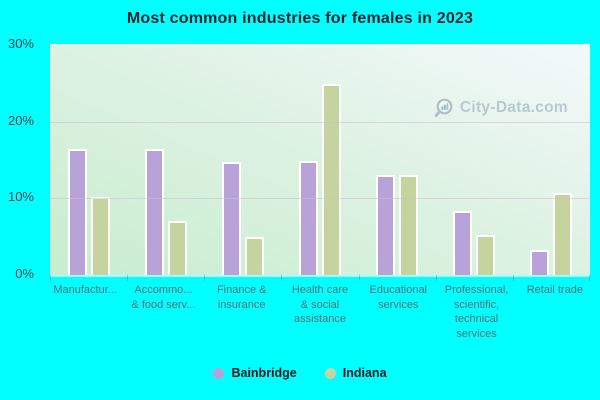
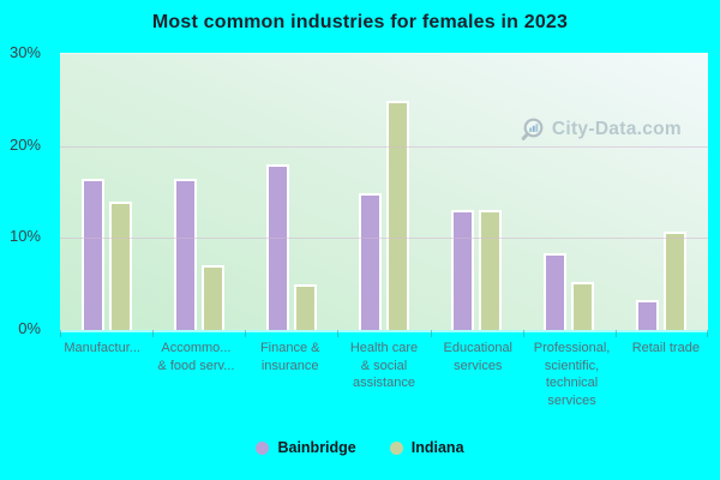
Indiana/Manufactur...: 10% -> 14%
Bainbridge/Finance & insurance: 15% -> 18%
